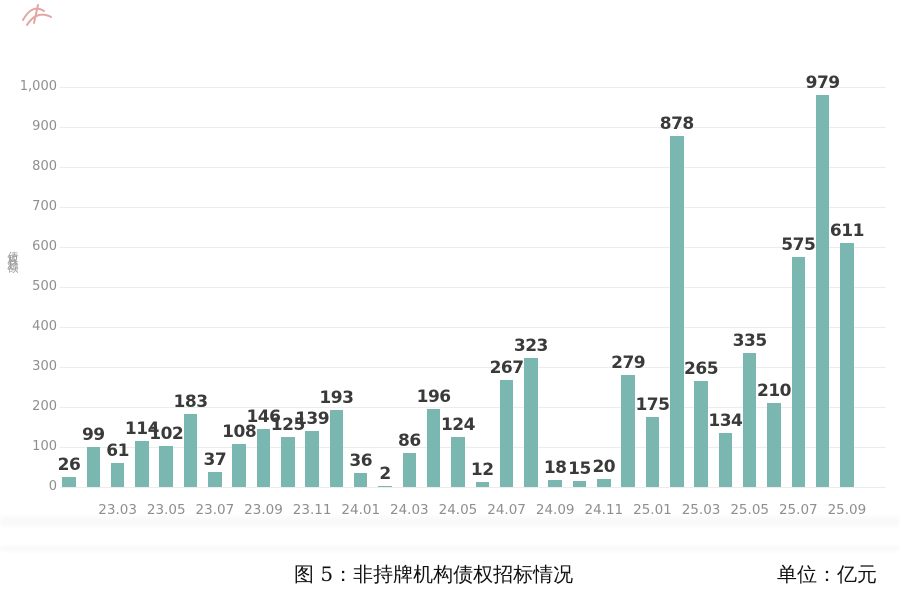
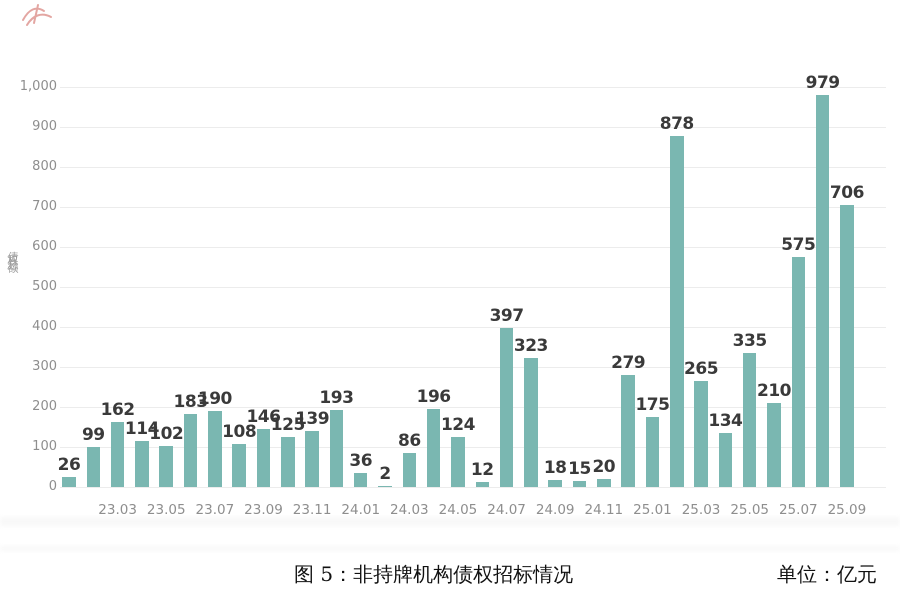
23.03: 61 -> 162
23.07: 37 -> 190
24.07: 267 -> 397
25.09: 611 -> 706
